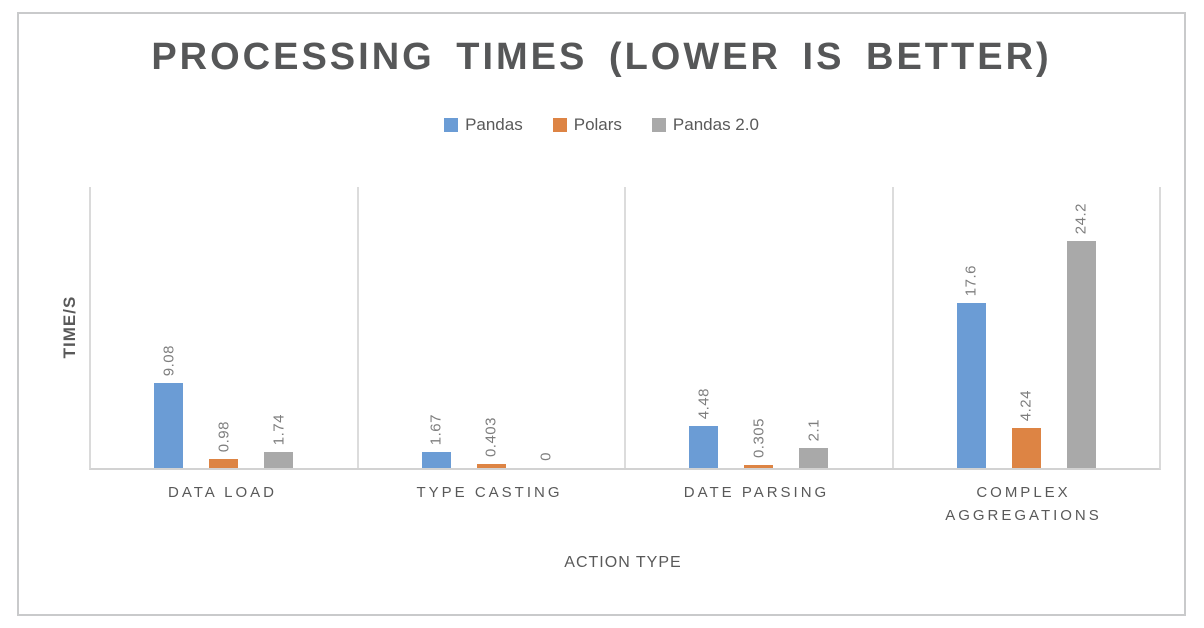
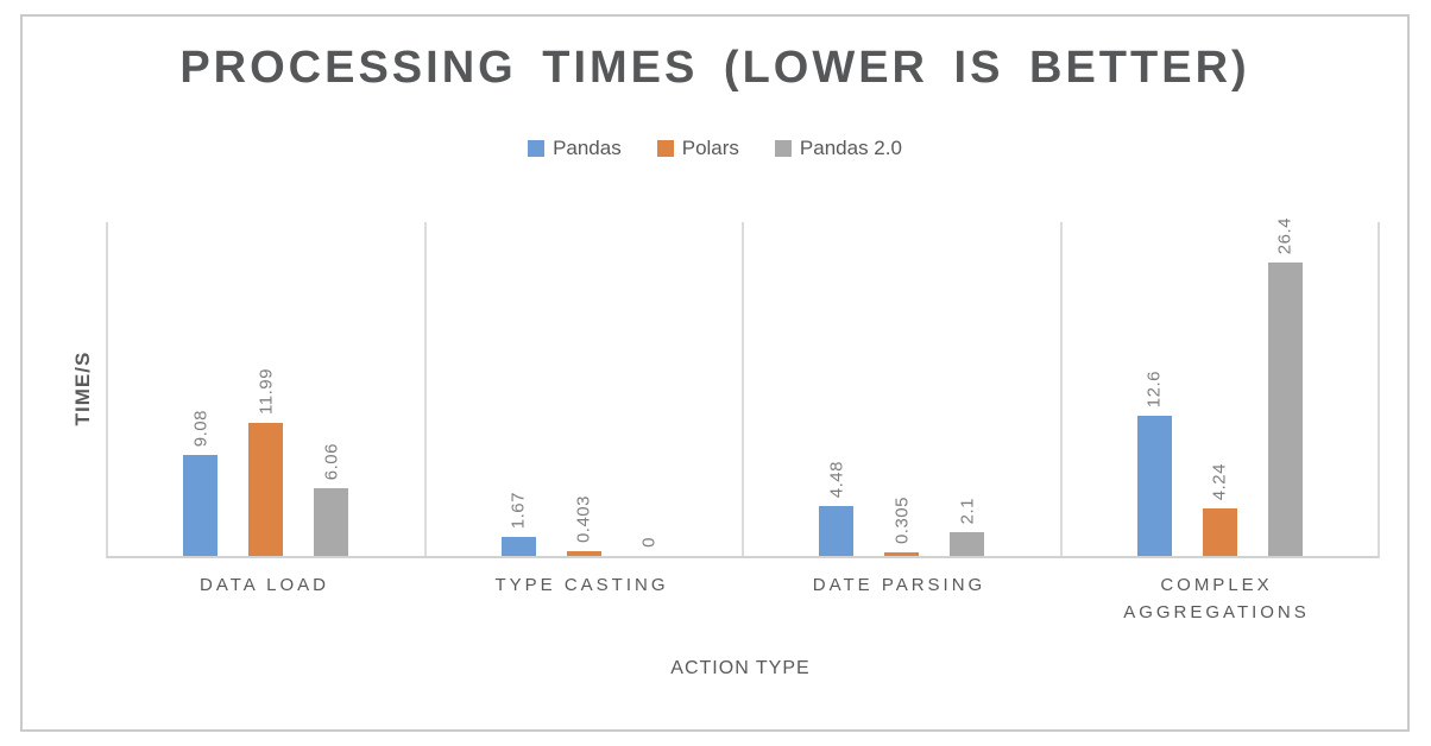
Polars/DATA LOAD: 0.98 -> 11.99
Pandas 2.0/DATA LOAD: 1.74 -> 6.06
Pandas/COMPLEX AGGREGATIONS: 17.6 -> 12.6
Pandas 2.0/COMPLEX AGGREGATIONS: 24.2 -> 26.4
